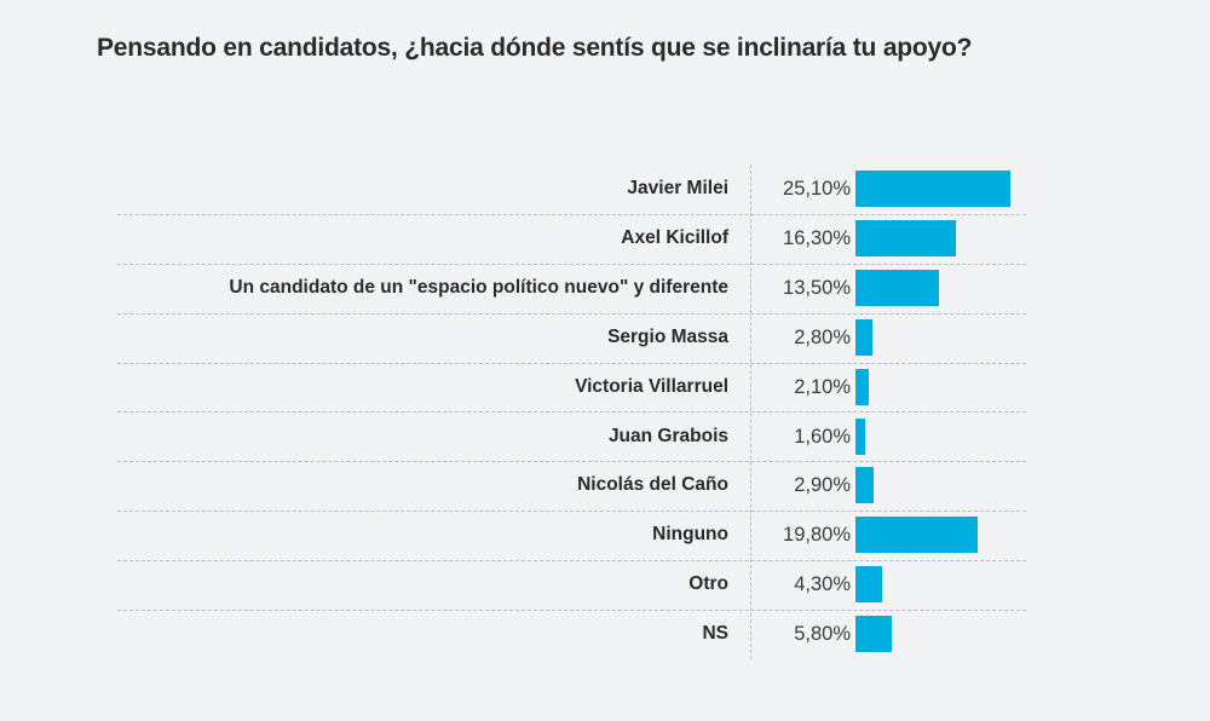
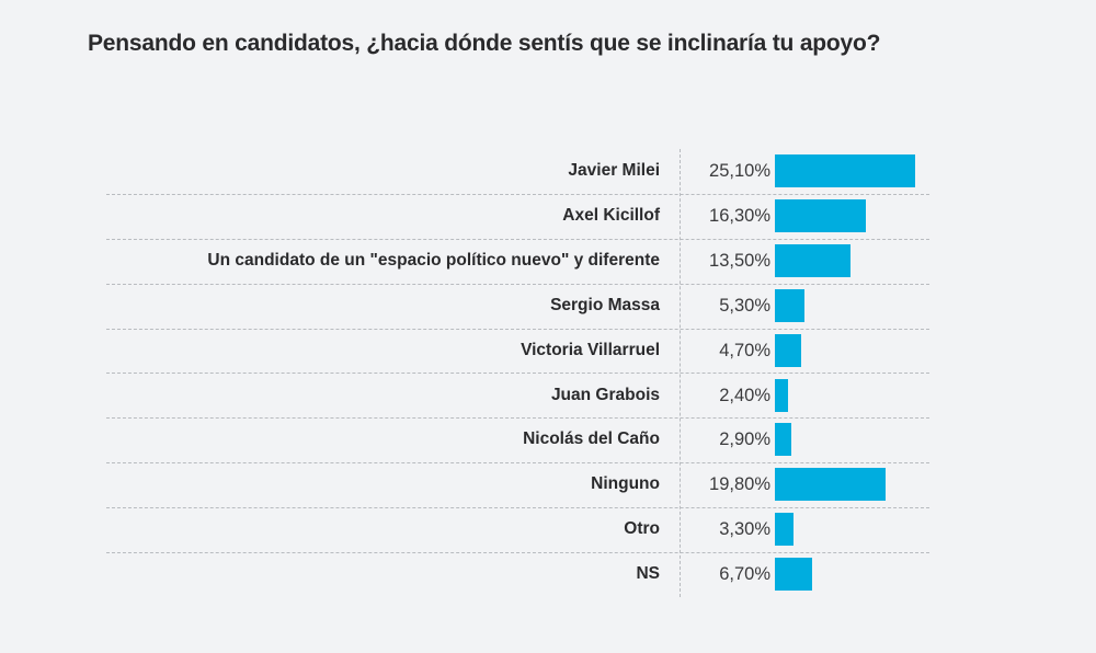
Sergio Massa: 2,80% -> 5,30%
Victoria Villarruel: 2,10% -> 4,70%
Juan Grabois: 1,60% -> 2,40%
Otro: 4,30% -> 3,30%
NS: 5,80% -> 6,70%
